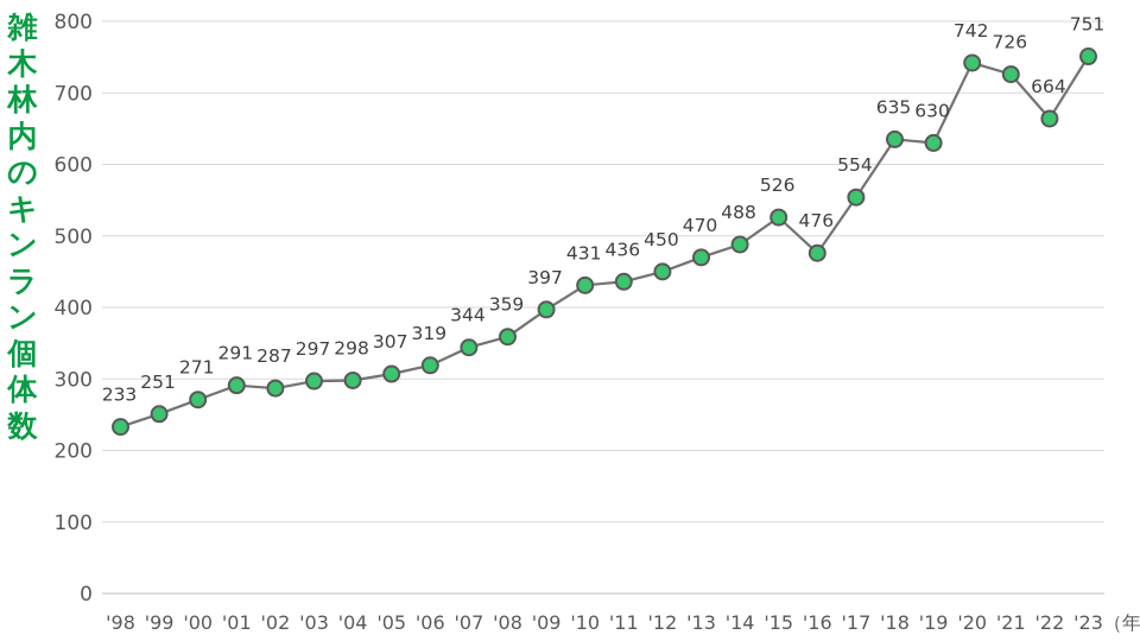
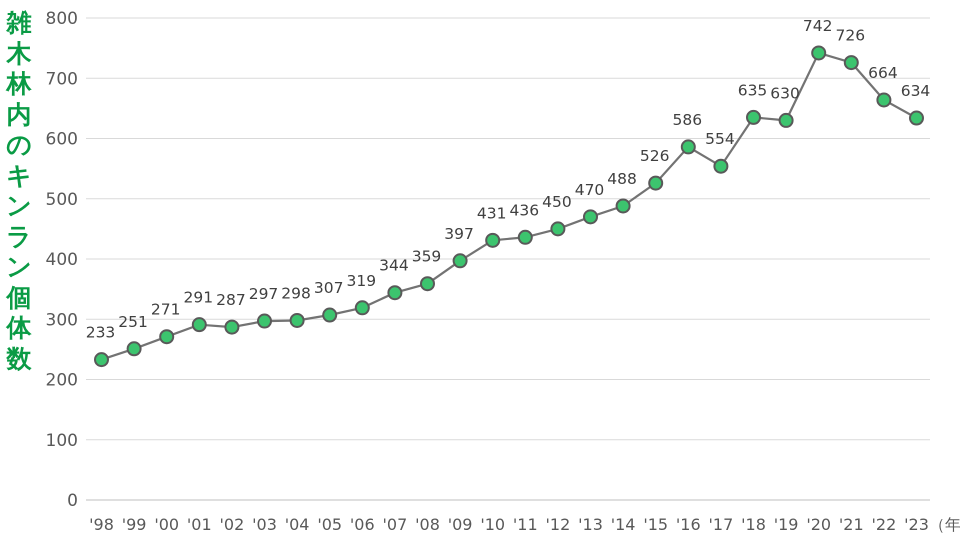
'16: 476 -> 586
'23: 751 -> 634
